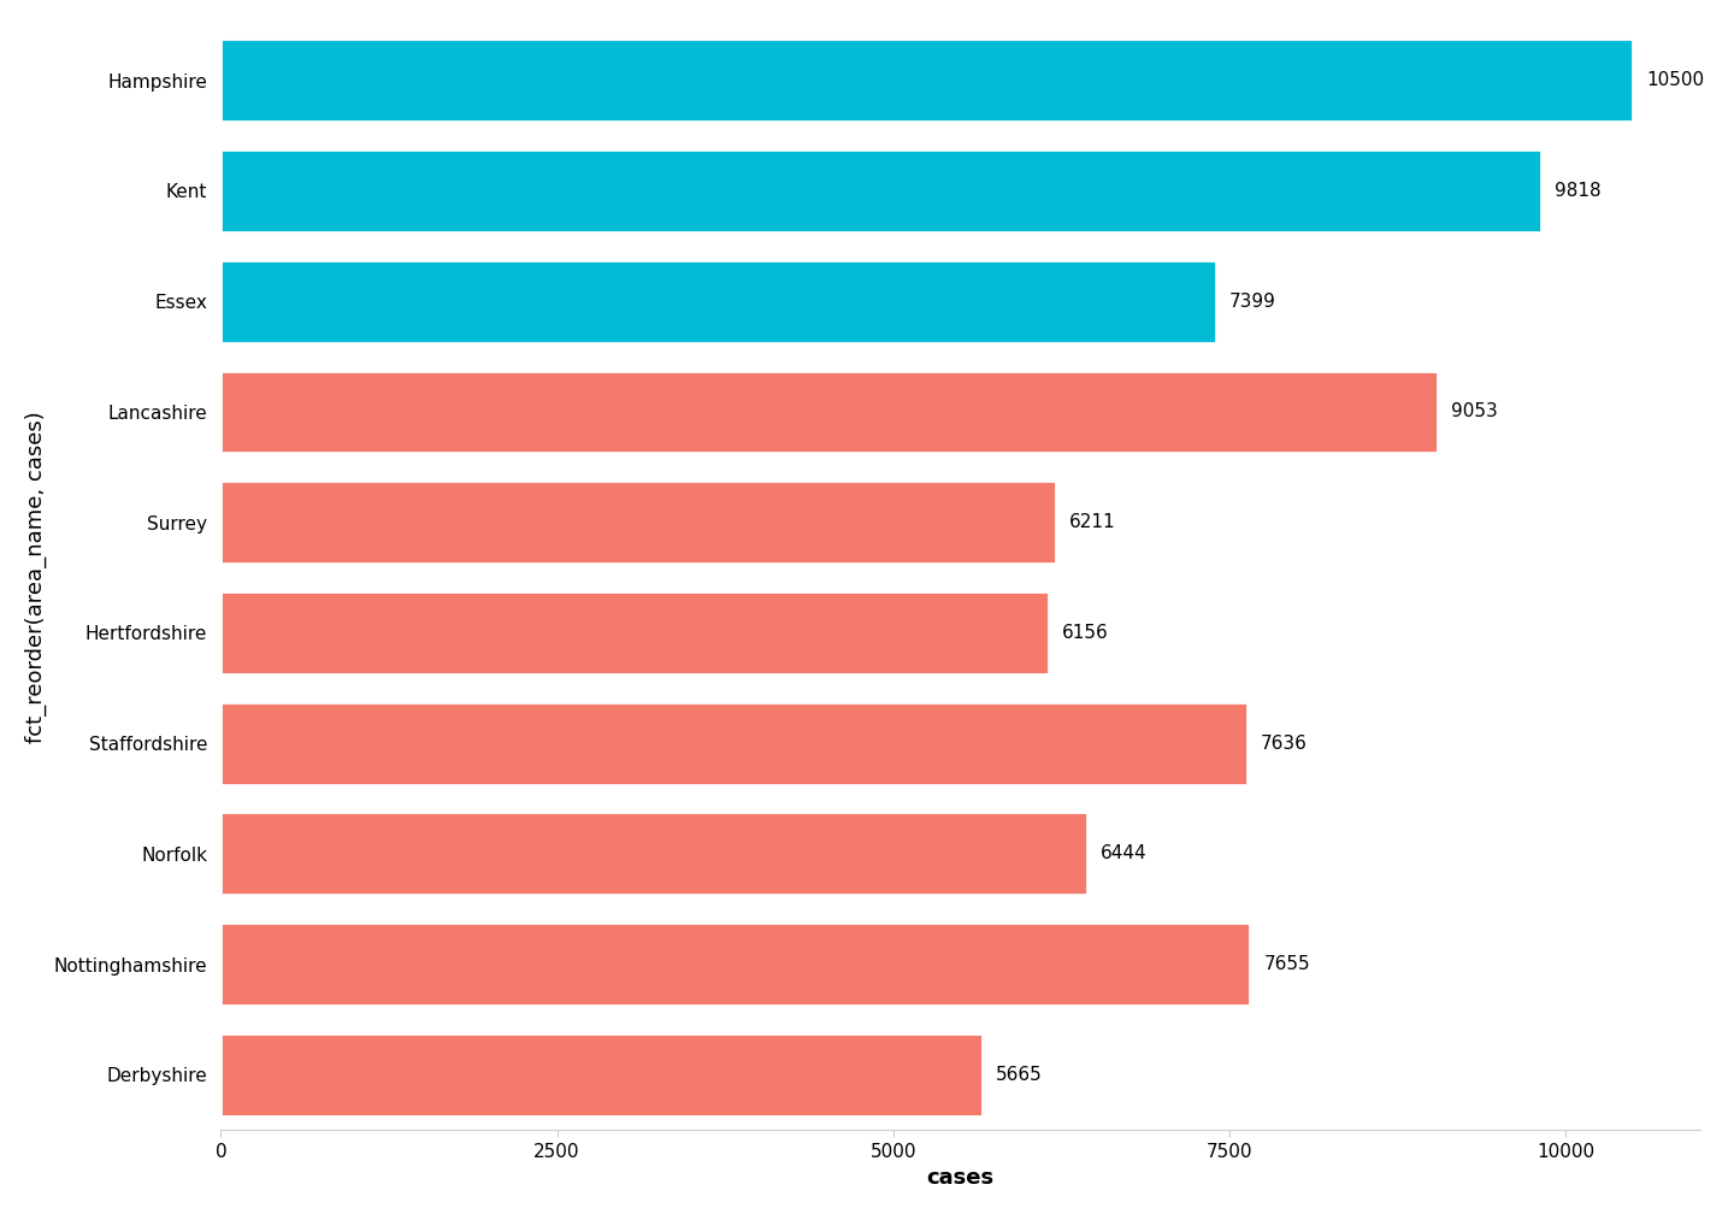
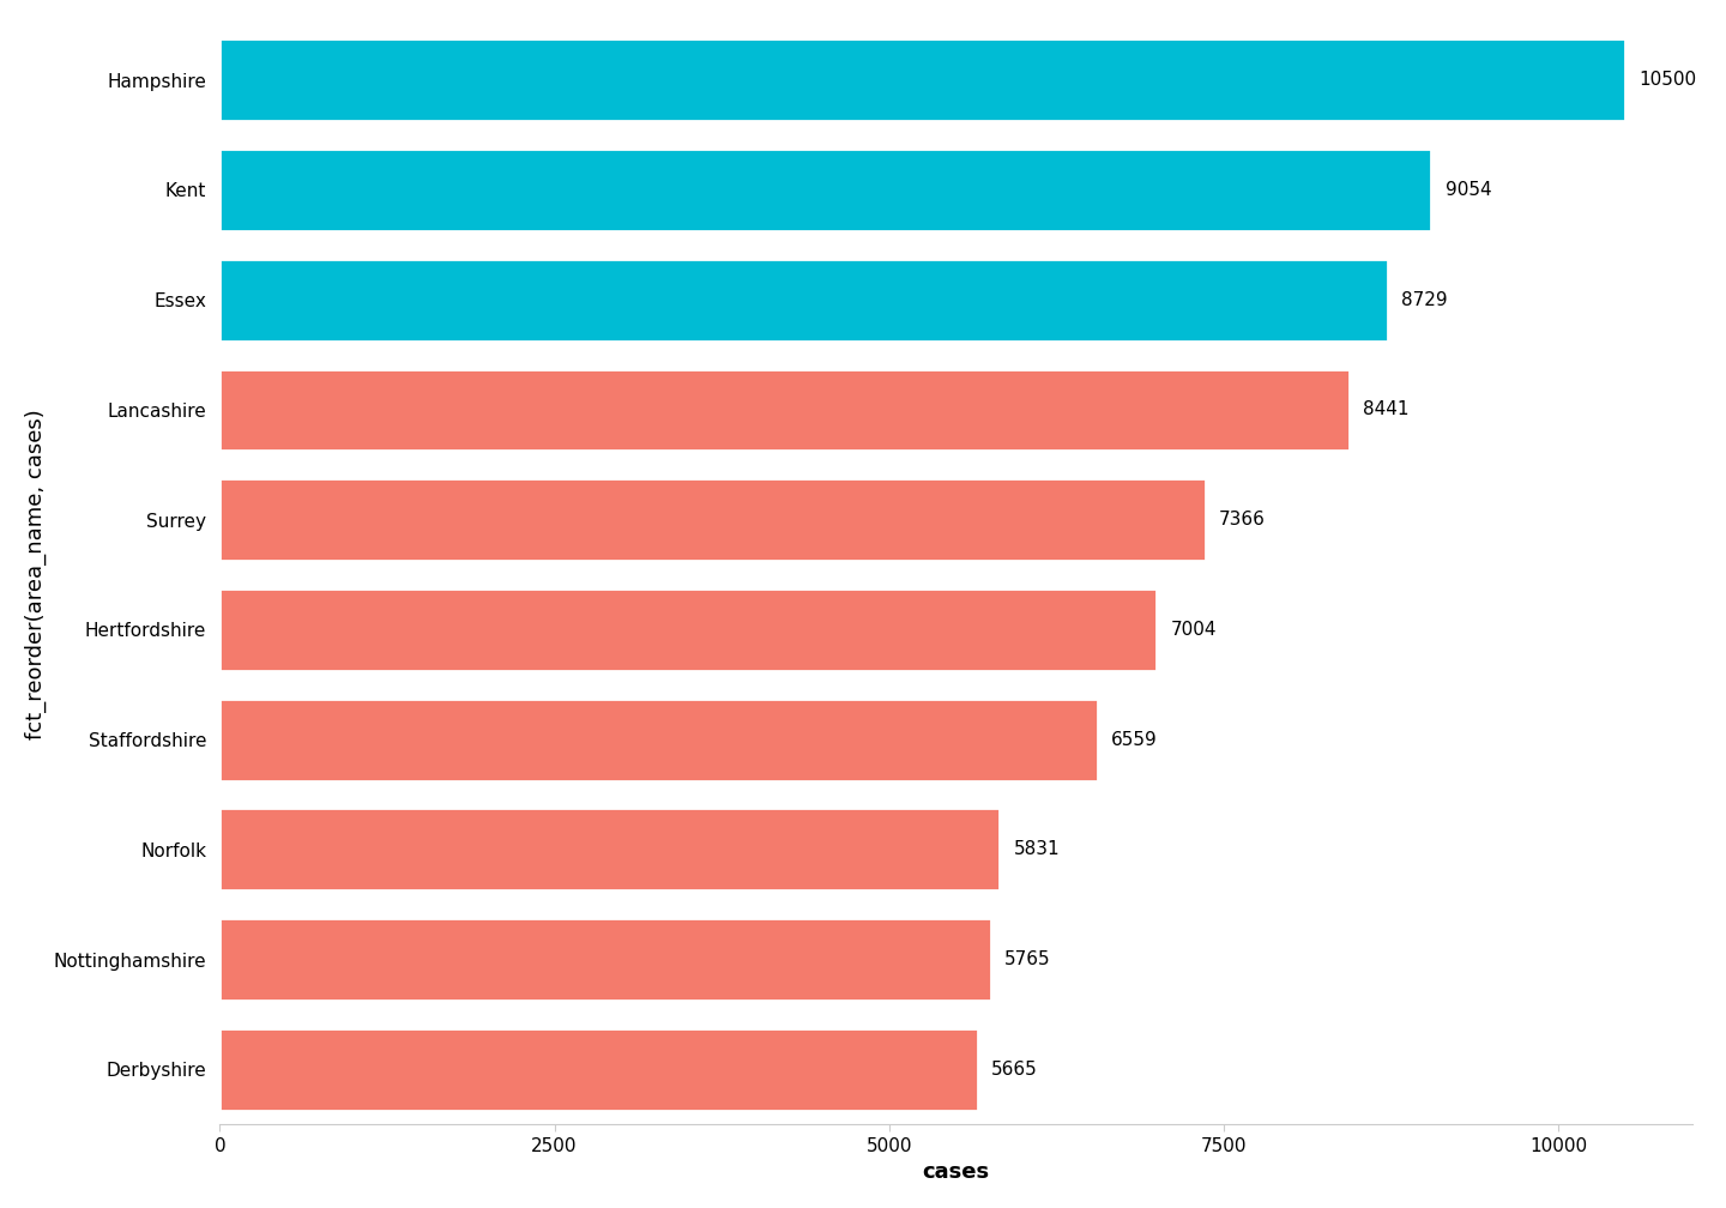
Kent: 9818 -> 9054
Essex: 7399 -> 8729
Lancashire: 9053 -> 8441
Surrey: 6211 -> 7366
Hertfordshire: 6156 -> 7004
Staffordshire: 7636 -> 6559
Norfolk: 6444 -> 5831
Nottinghamshire: 7655 -> 5765
